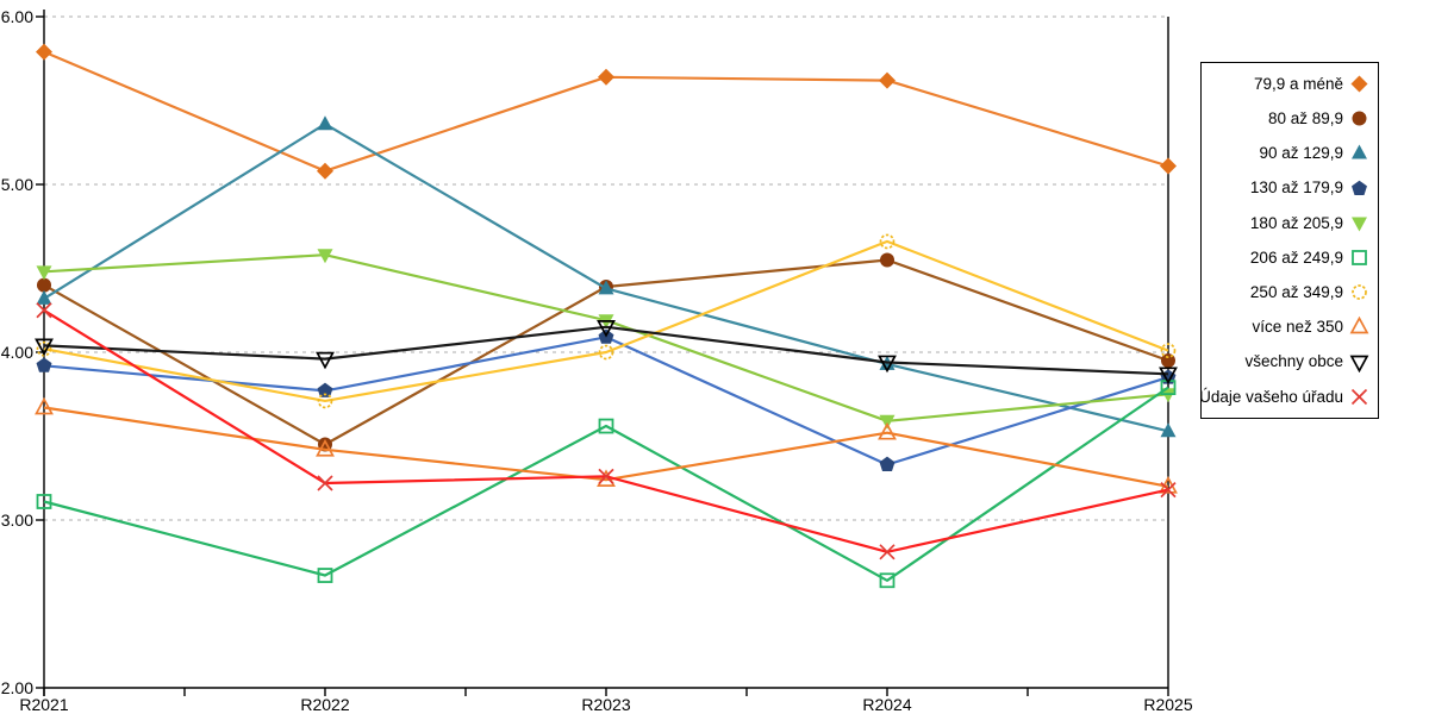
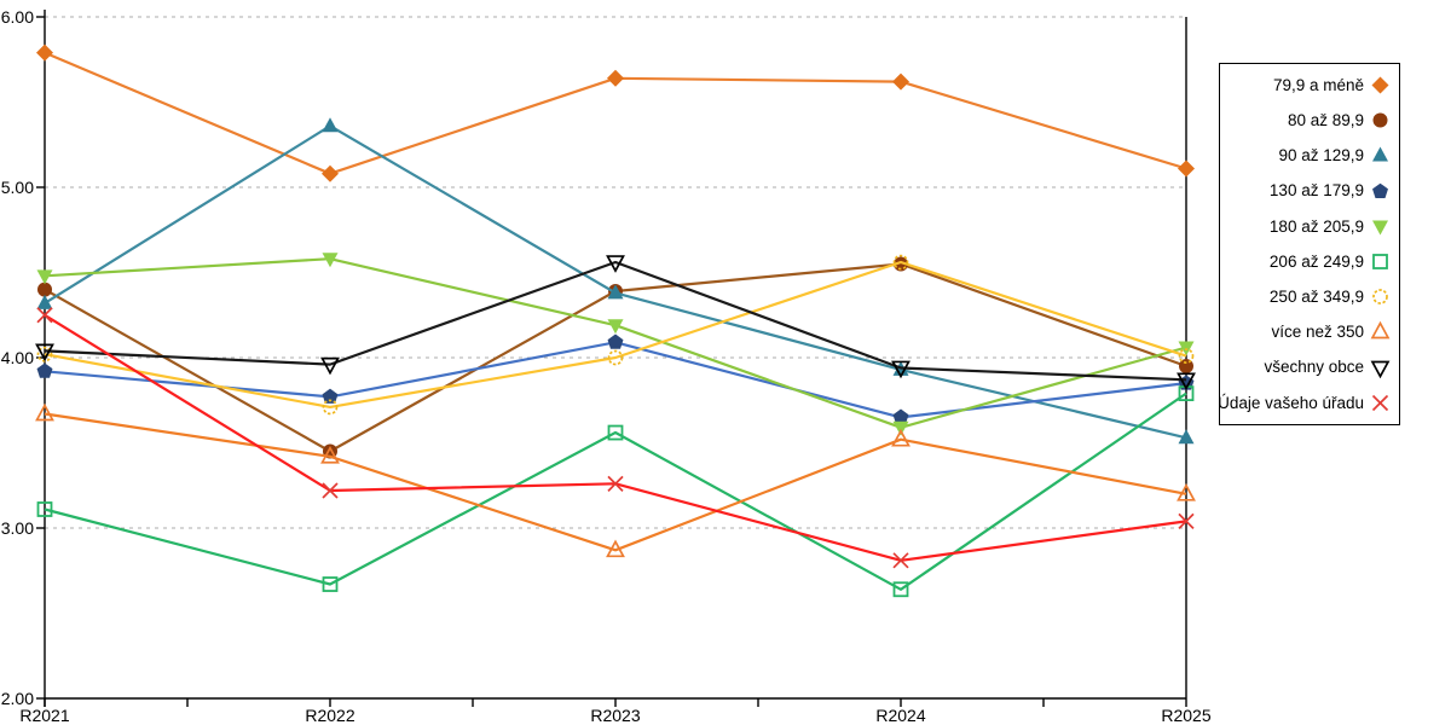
více než 350/R2023: 3.24 -> 2.87
všechny obce/R2023: 4.15 -> 4.56
130 až 179,9/R2024: 3.33 -> 3.65
250 až 349,9/R2024: 4.66 -> 4.56
180 až 205,9/R2025: 3.75 -> 4.06
Údaje vašeho úřadu/R2025: 3.18 -> 3.04
